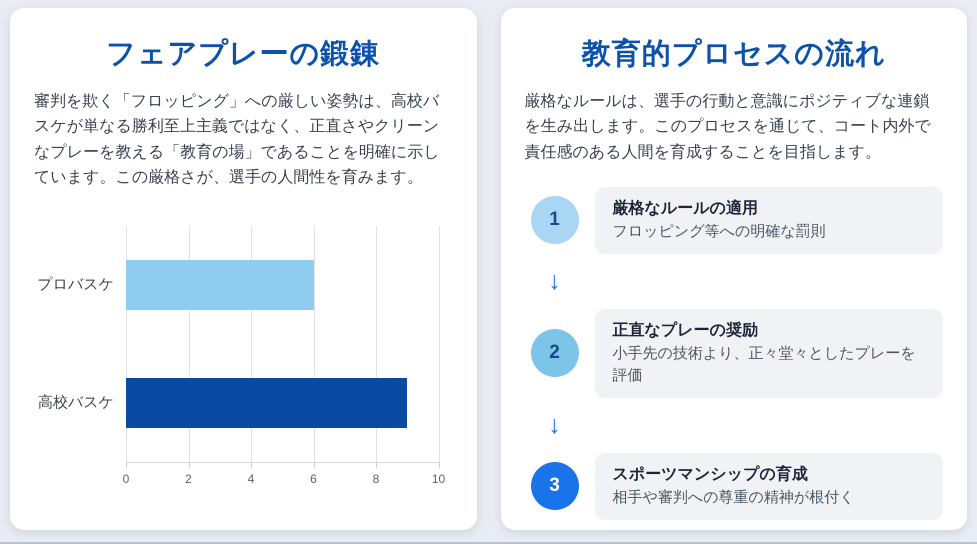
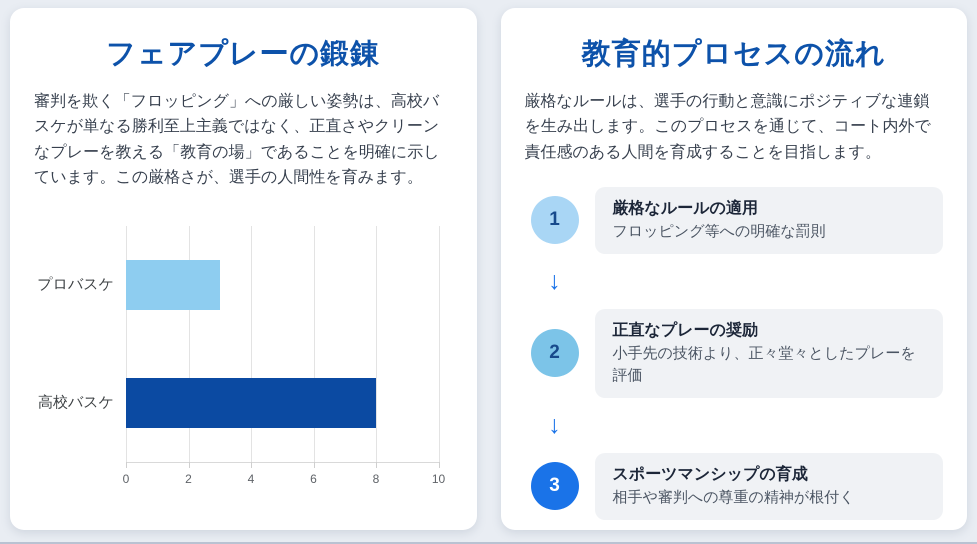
プロバスケ: 6 -> 3
高校バスケ: 9 -> 8
